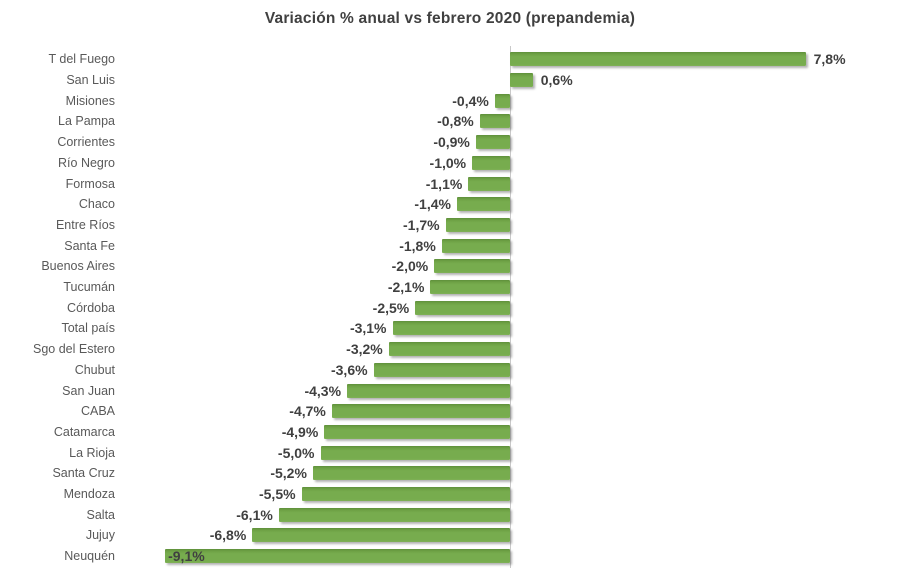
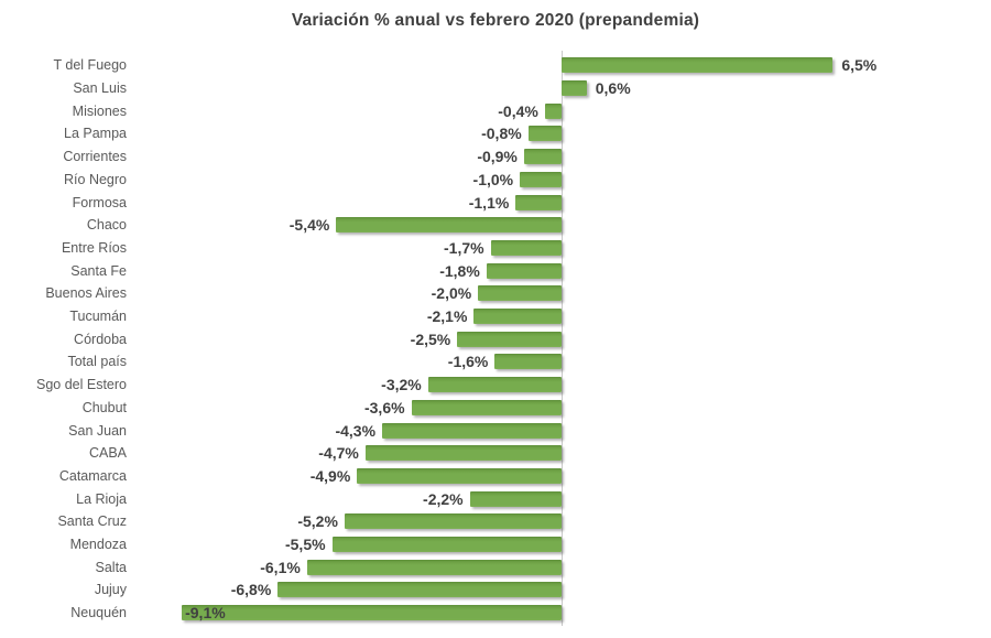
T del Fuego: 7,8% -> 6,5%
Chaco: -1,4% -> -5,4%
Total país: -3,1% -> -1,6%
La Rioja: -5,0% -> -2,2%
